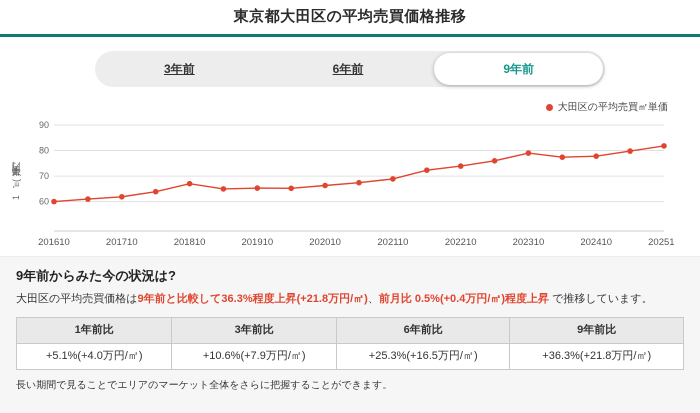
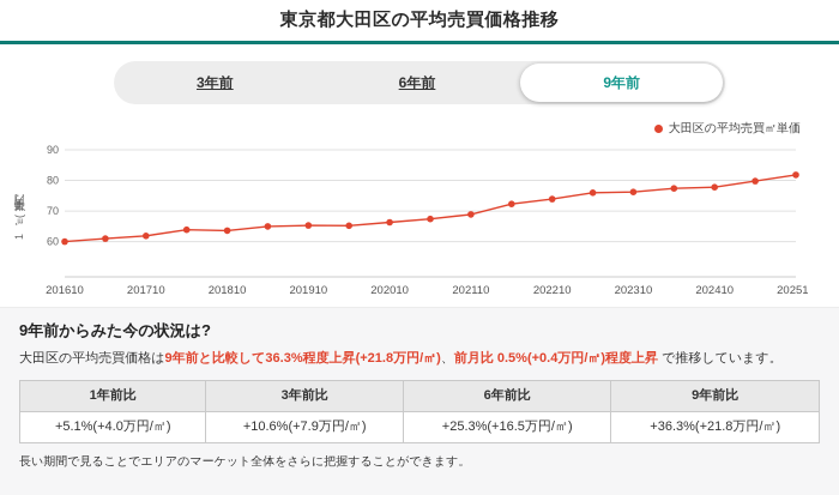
201810: 67 -> 64
202310: 79 -> 76
